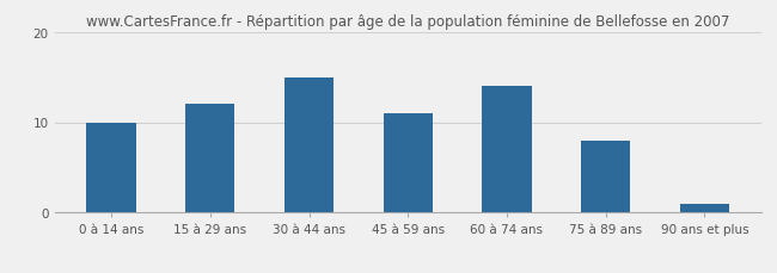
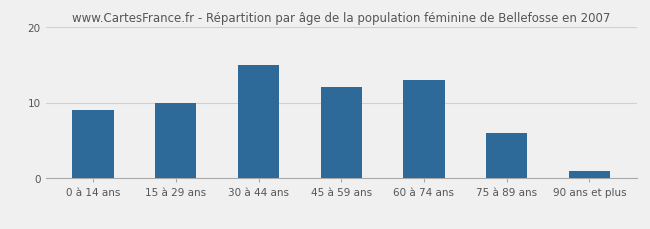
0 à 14 ans: 10 -> 9
15 à 29 ans: 12 -> 10
45 à 59 ans: 11 -> 12
60 à 74 ans: 14 -> 13
75 à 89 ans: 8 -> 6
